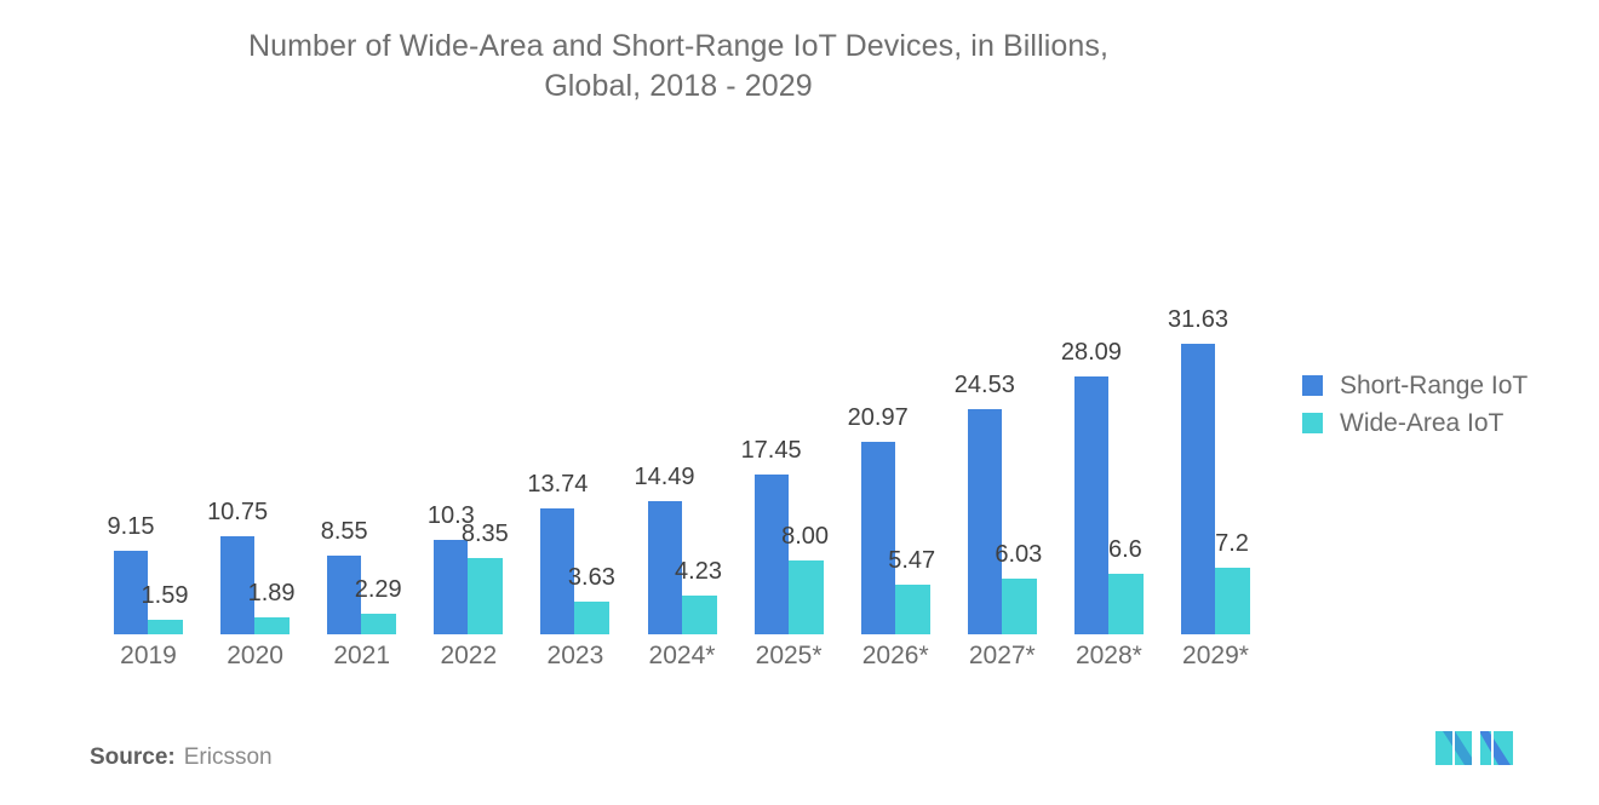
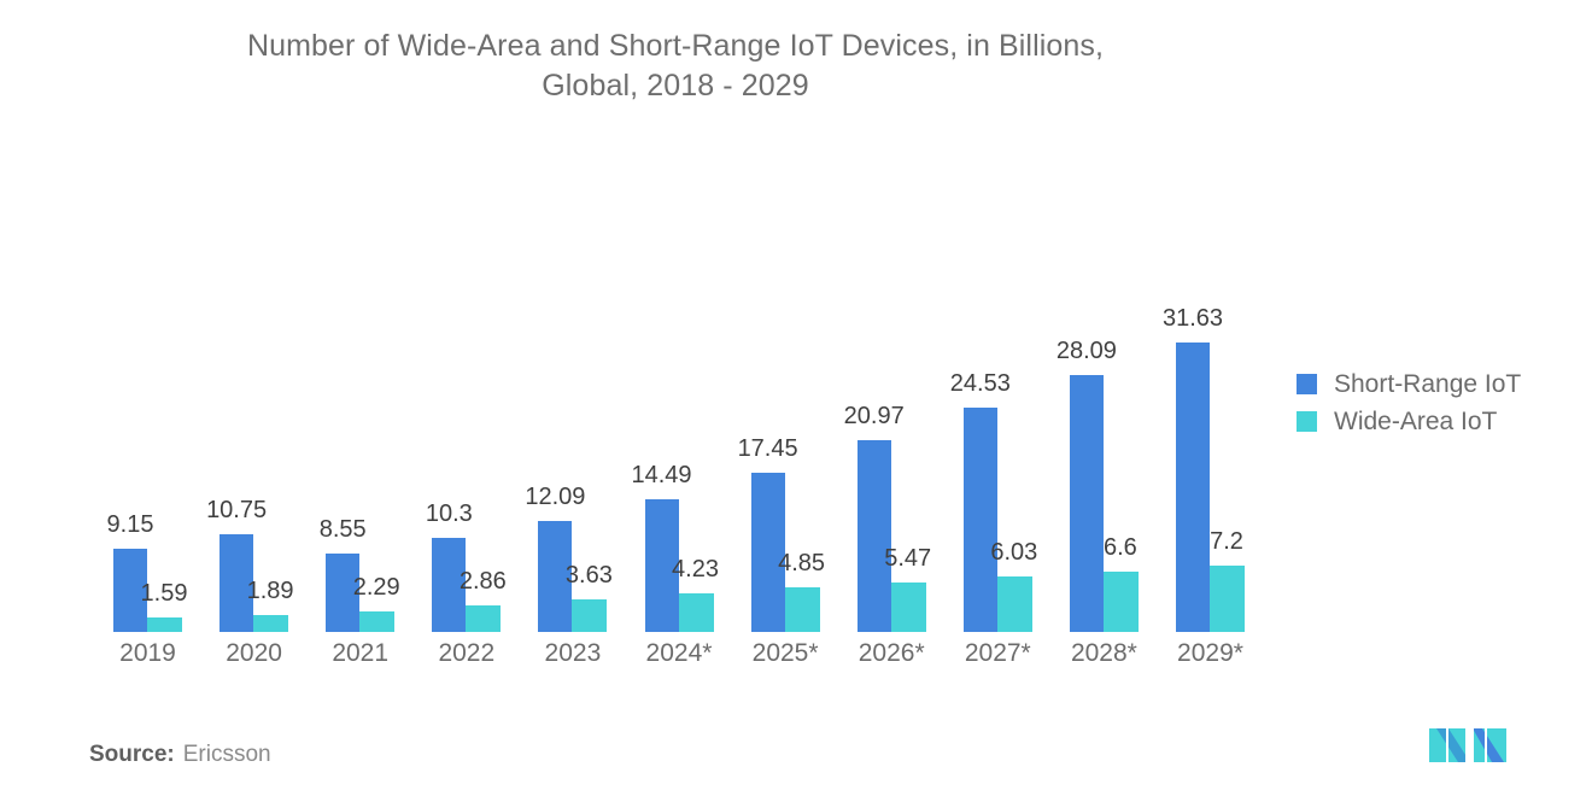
Wide-Area IoT/2022: 8.35 -> 2.86
Short-Range IoT/2023: 13.74 -> 12.09
Wide-Area IoT/2025*: 8.00 -> 4.85
